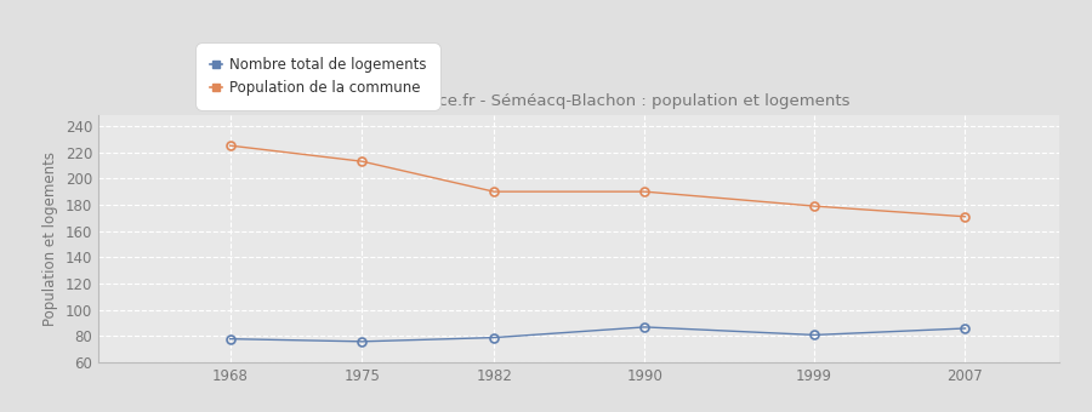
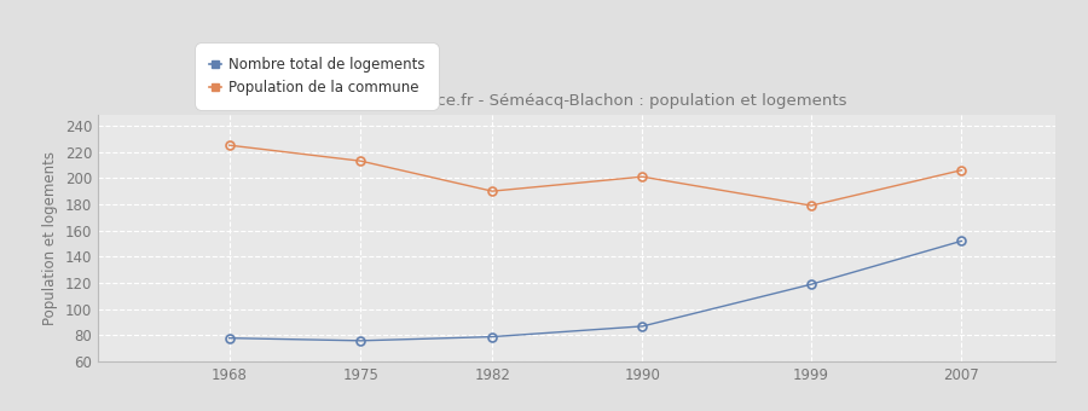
Population de la commune/1990: 190 -> 201
Nombre total de logements/1999: 81 -> 119
Nombre total de logements/2007: 86 -> 152
Population de la commune/2007: 171 -> 206
